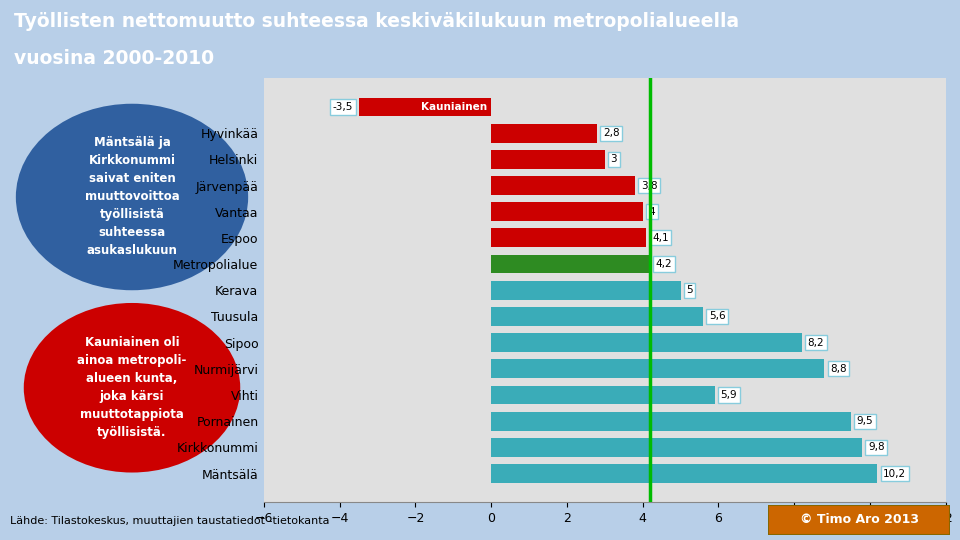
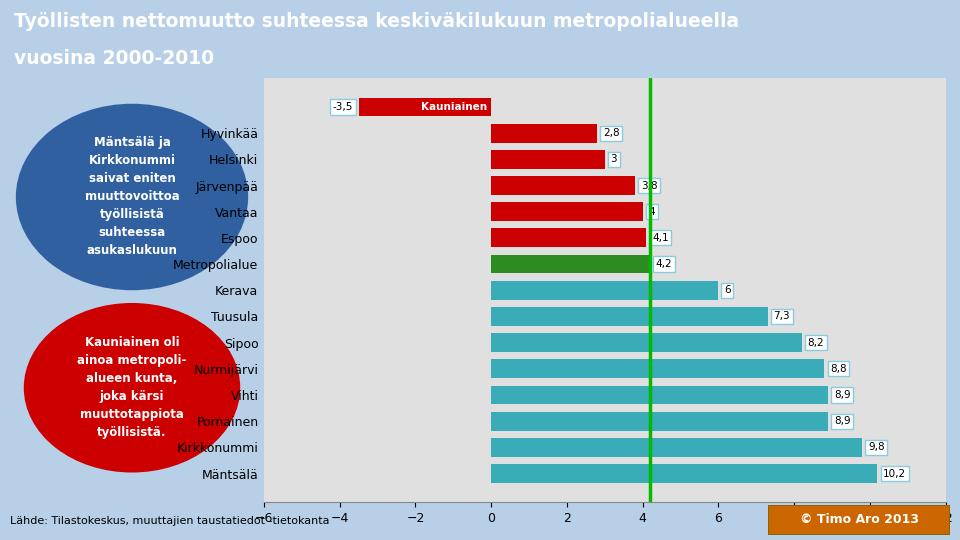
Kerava: 5 -> 6
Tuusula: 5,6 -> 7,3
Vihti: 5,9 -> 8,9
Pornainen: 9,5 -> 8,9
